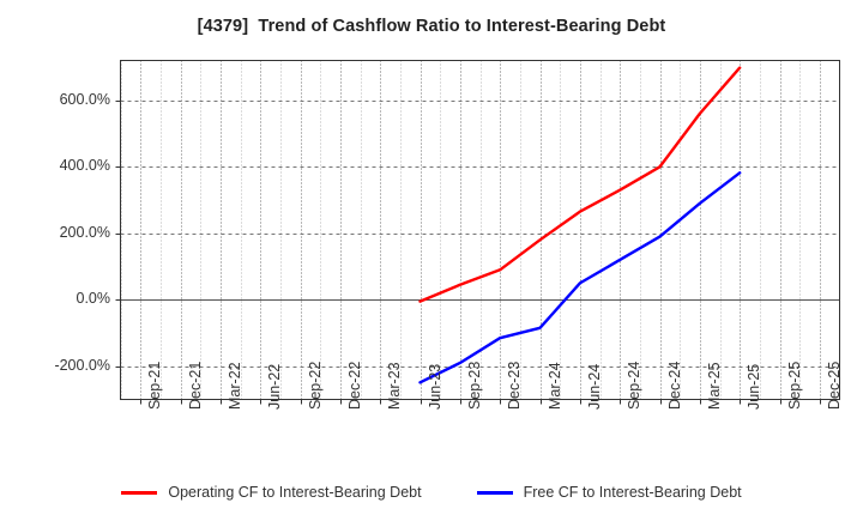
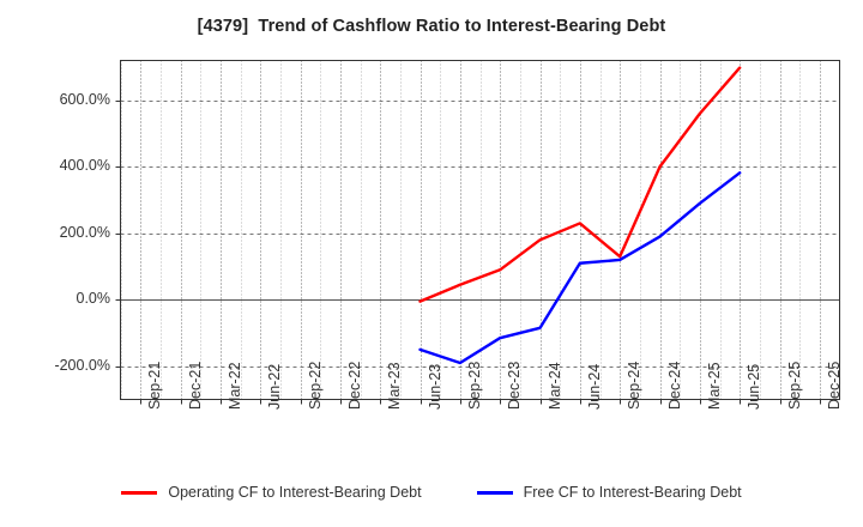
Free CF to Interest-Bearing Debt/Jun-23: -250% -> -150%
Operating CF to Interest-Bearing Debt/Jun-24: 260% -> 230%
Free CF to Interest-Bearing Debt/Jun-24: 50% -> 110%
Operating CF to Interest-Bearing Debt/Sep-24: 330% -> 130%
